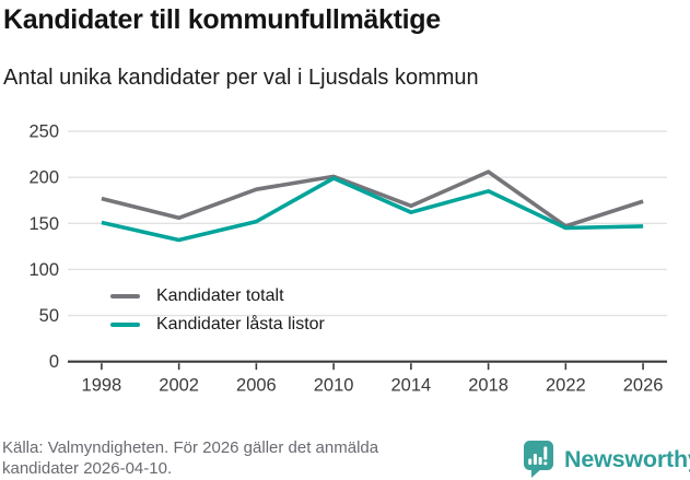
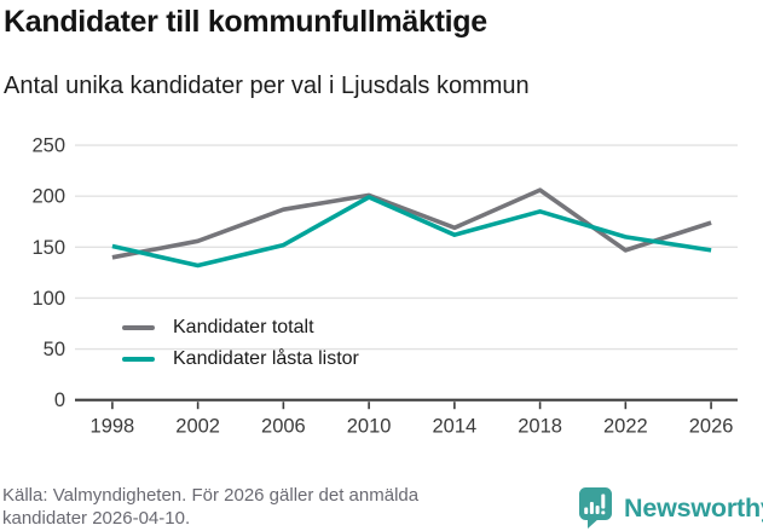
Kandidater totalt/1998: 180 -> 140
Kandidater låsta listor/2022: 140 -> 160
